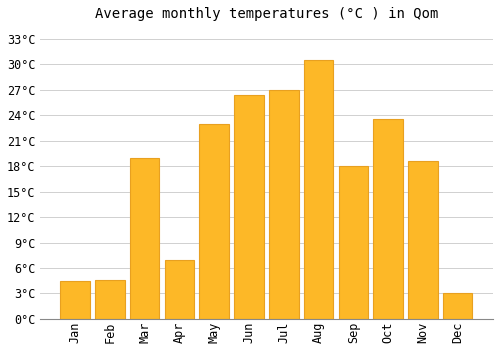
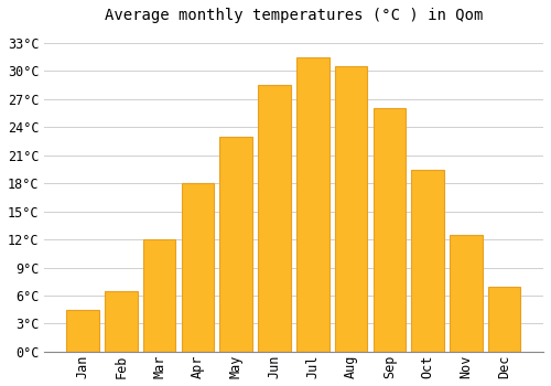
Feb: 4.6°C -> 6.5°C
Mar: 19.0°C -> 12.0°C
Apr: 7.0°C -> 18.0°C
Jun: 26.4°C -> 28.5°C
Jul: 27.0°C -> 31.5°C
Sep: 18.0°C -> 26.0°C
Oct: 23.6°C -> 19.5°C
Nov: 18.6°C -> 12.5°C
Dec: 3.0°C -> 7.0°C
